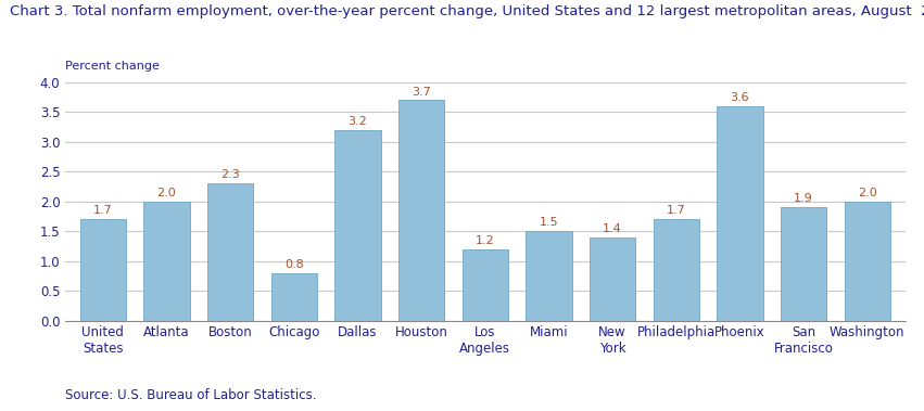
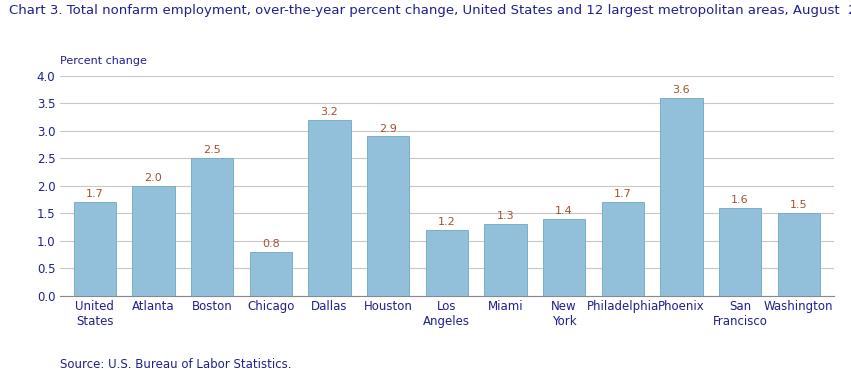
Boston: 2.3 -> 2.5
Houston: 3.7 -> 2.9
Miami: 1.5 -> 1.3
San Francisco: 1.9 -> 1.6
Washington: 2.0 -> 1.5
